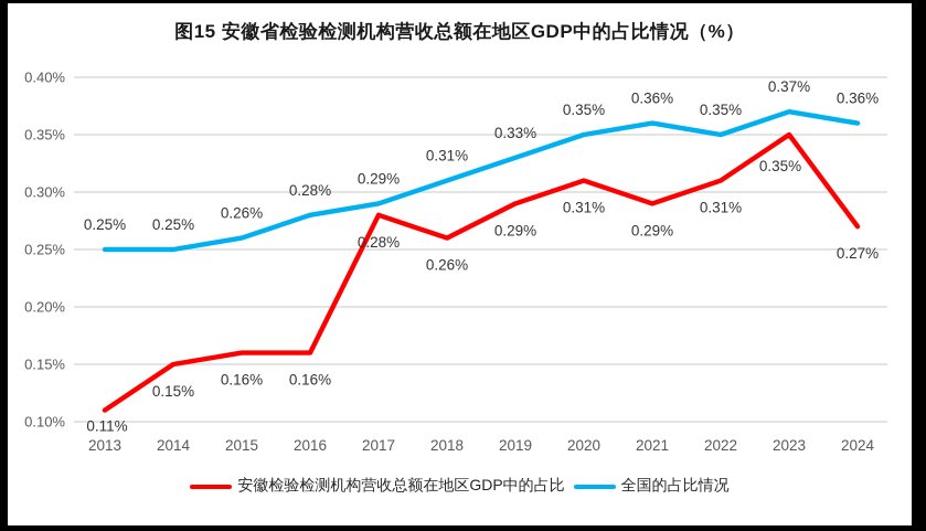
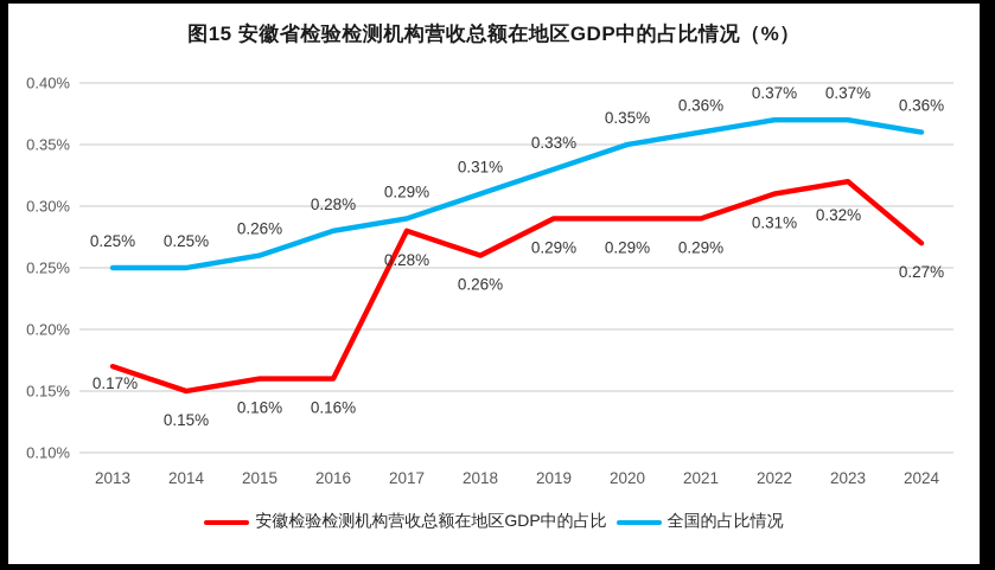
安徽检验检测机构营收总额在地区GDP中的占比/2013: 0.11% -> 0.17%
安徽检验检测机构营收总额在地区GDP中的占比/2020: 0.31% -> 0.29%
全国的占比情况/2022: 0.35% -> 0.37%
安徽检验检测机构营收总额在地区GDP中的占比/2023: 0.35% -> 0.32%
